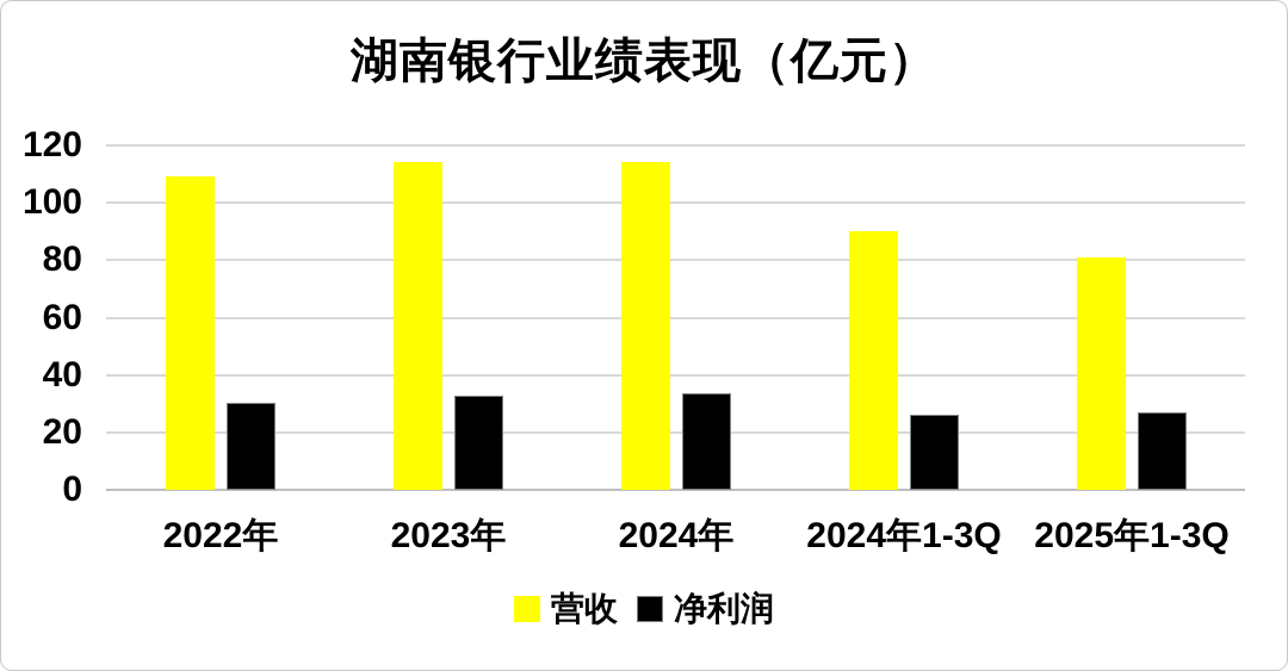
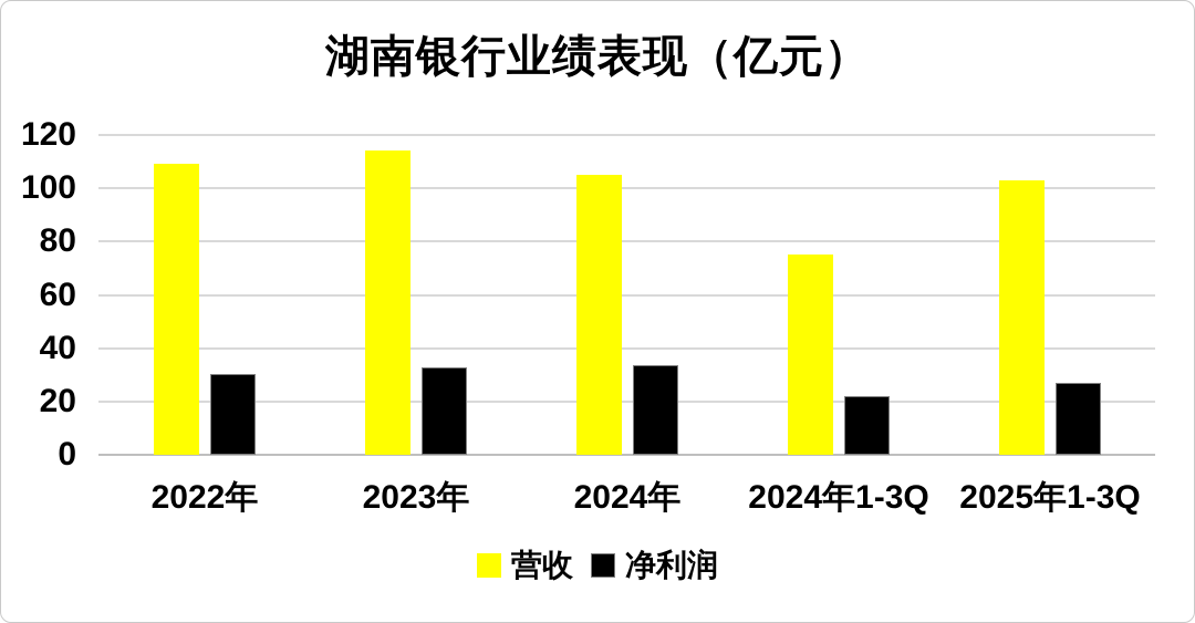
营收/2024年: 114 -> 105
营收/2024年1-3Q: 90 -> 75
净利润/2024年1-3Q: 26 -> 22
营收/2025年1-3Q: 81 -> 103
